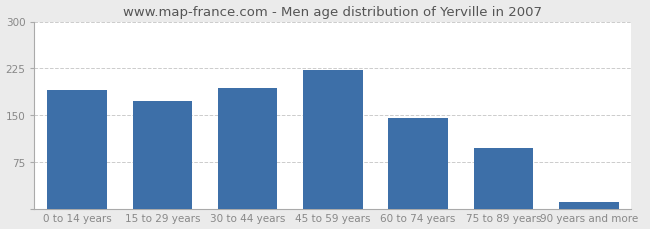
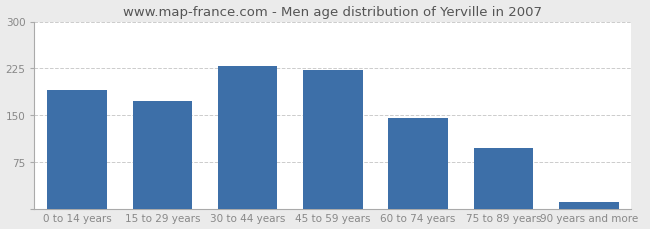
30 to 44 years: 193 -> 228
